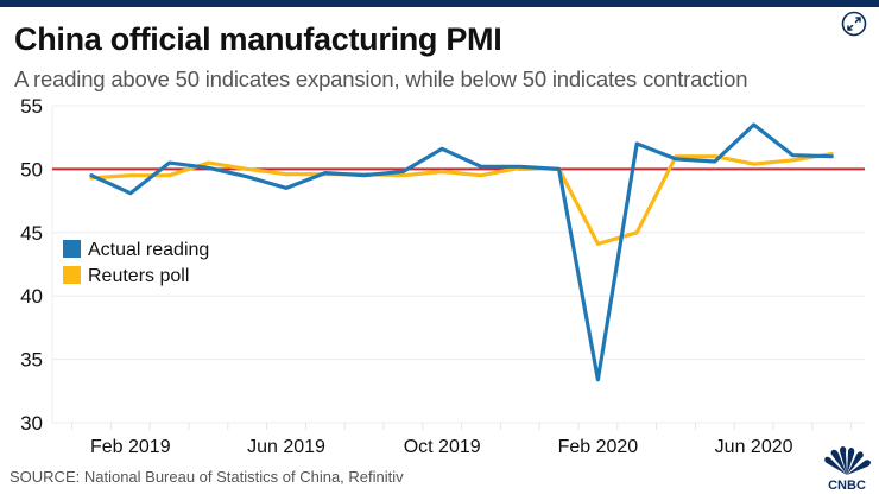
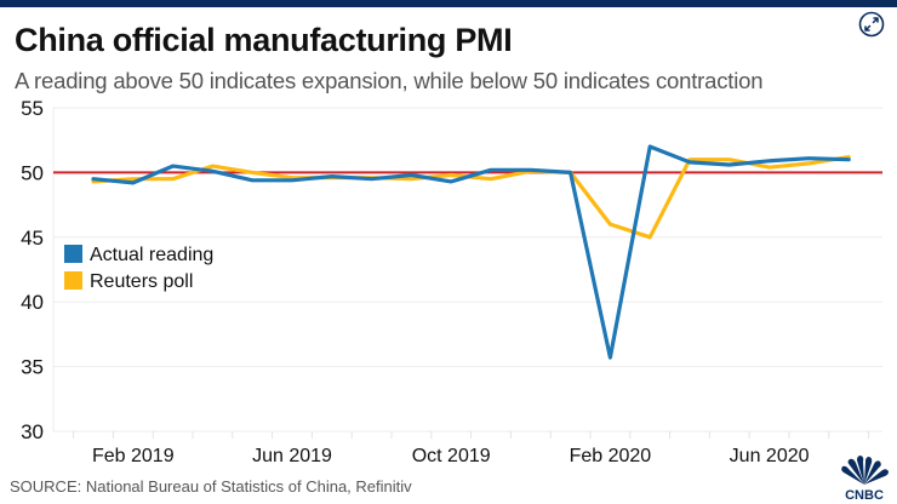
Actual reading/Feb 2019: 48.1 -> 49.2
Actual reading/Jun 2019: 48.5 -> 49.4
Actual reading/Oct 2019: 51.6 -> 49.3
Actual reading/Feb 2020: 33.4 -> 35.7
Reuters poll/Feb 2020: 44.1 -> 46.0
Actual reading/Jun 2020: 53.5 -> 50.9
